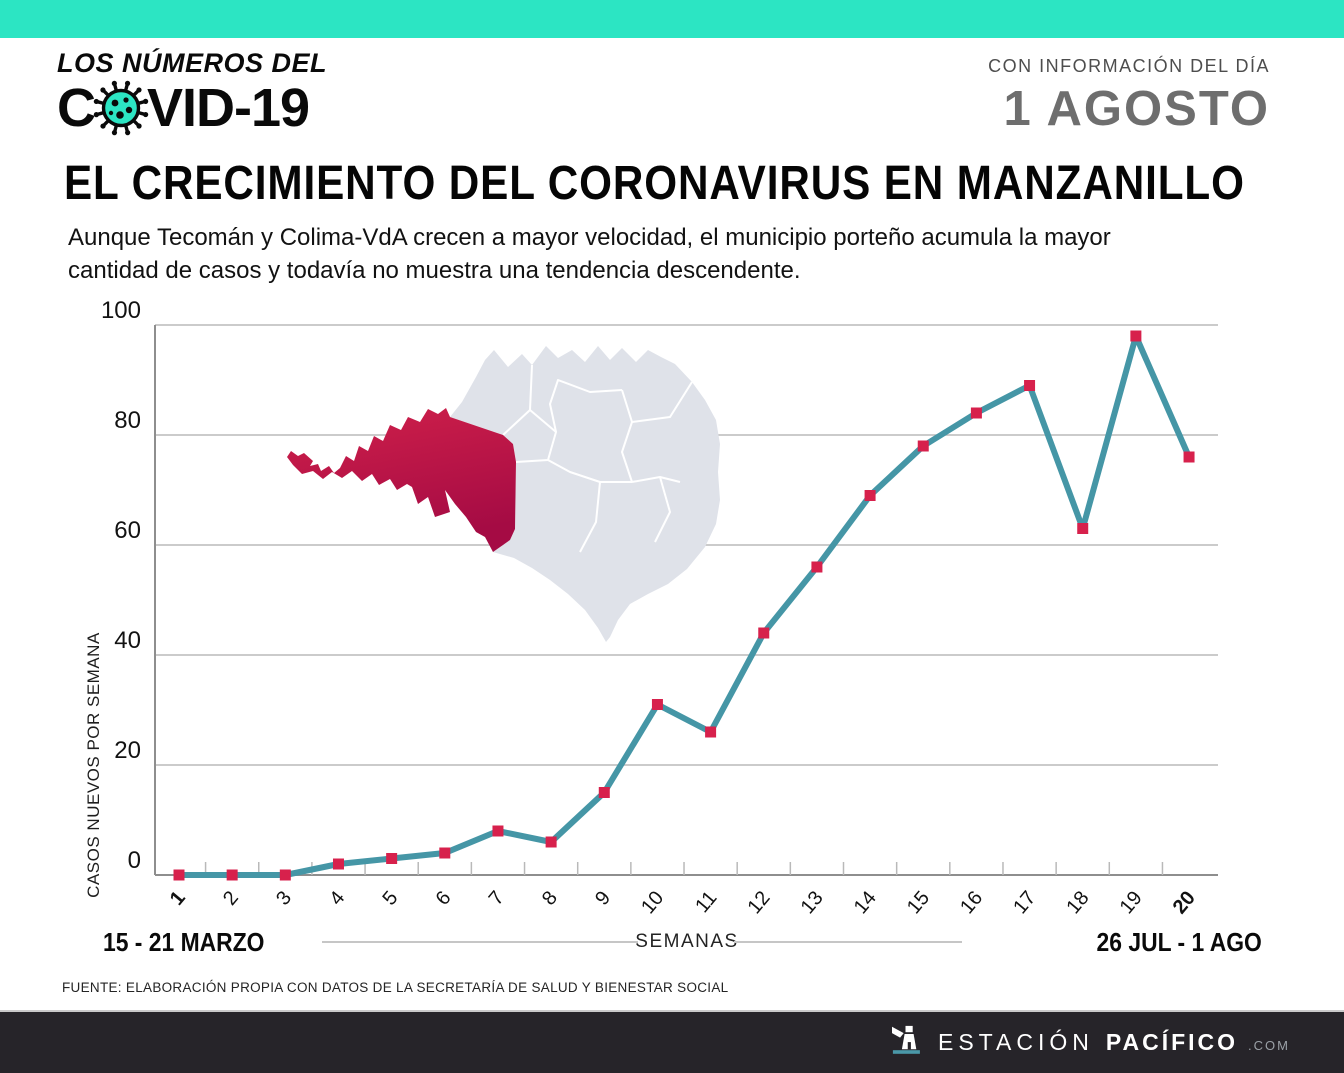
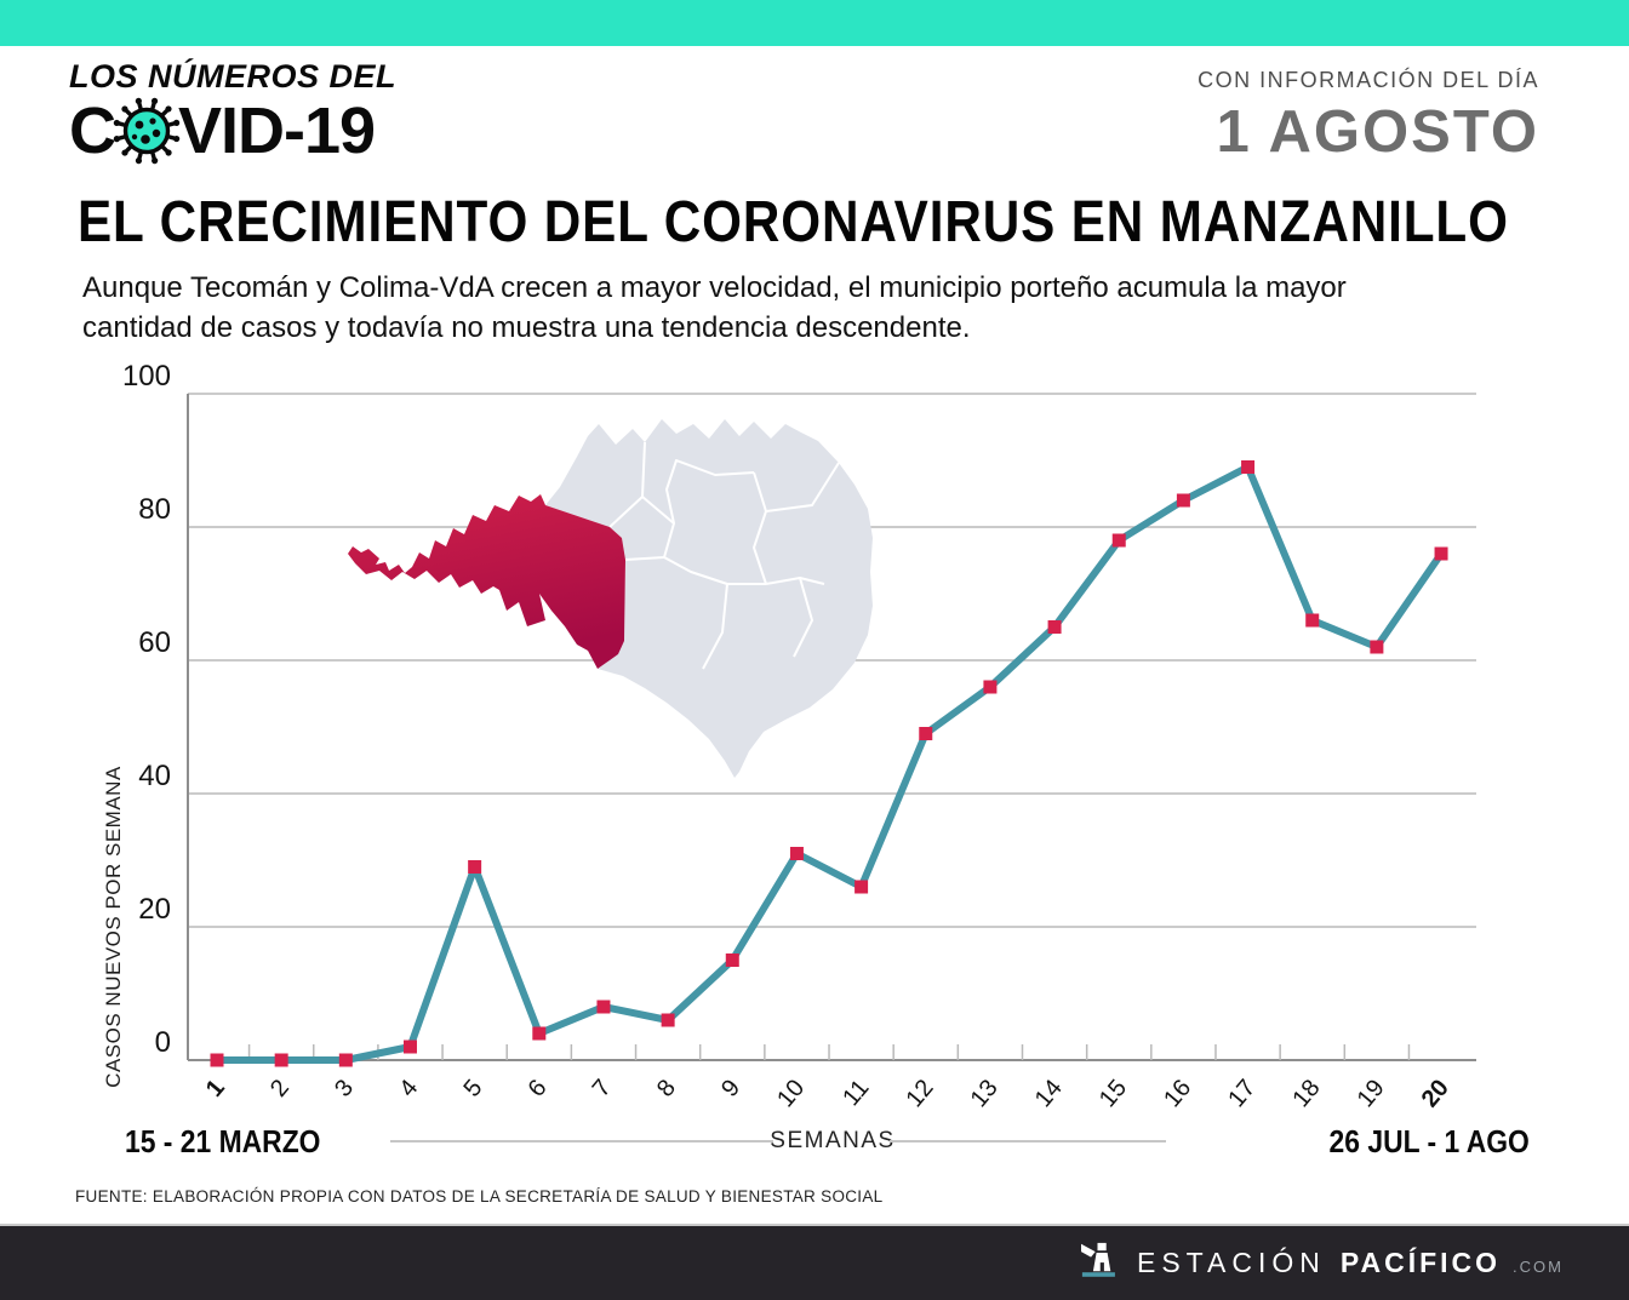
5: 3 -> 29
12: 44 -> 49
14: 69 -> 65
18: 63 -> 66
19: 98 -> 62
